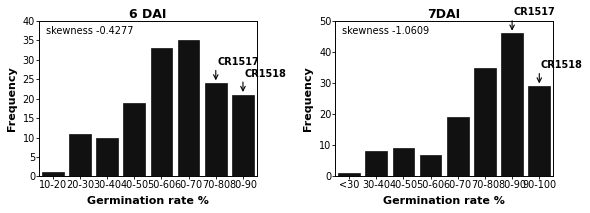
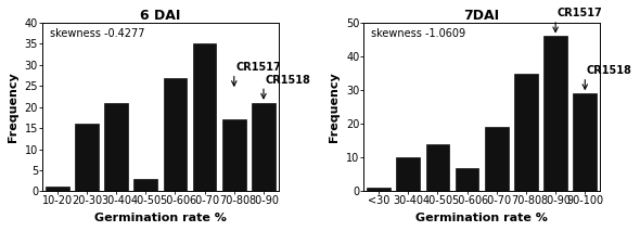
6 DAI/20-30: 11 -> 16
6 DAI/30-40: 10 -> 21
6 DAI/40-50: 19 -> 3
6 DAI/50-60: 33 -> 27
6 DAI/70-80: 24 -> 17
7DAI/30-40: 8 -> 10
7DAI/40-50: 9 -> 14
